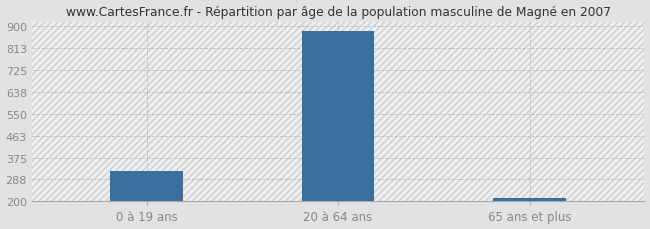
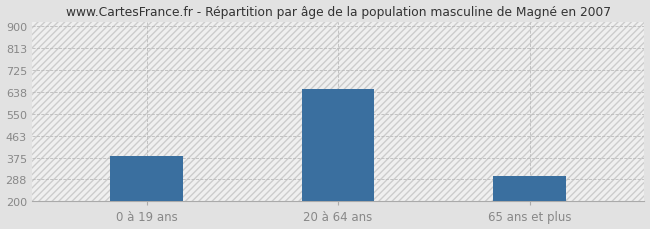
0 à 19 ans: 320 -> 380
20 à 64 ans: 880 -> 650
65 ans et plus: 215 -> 300
